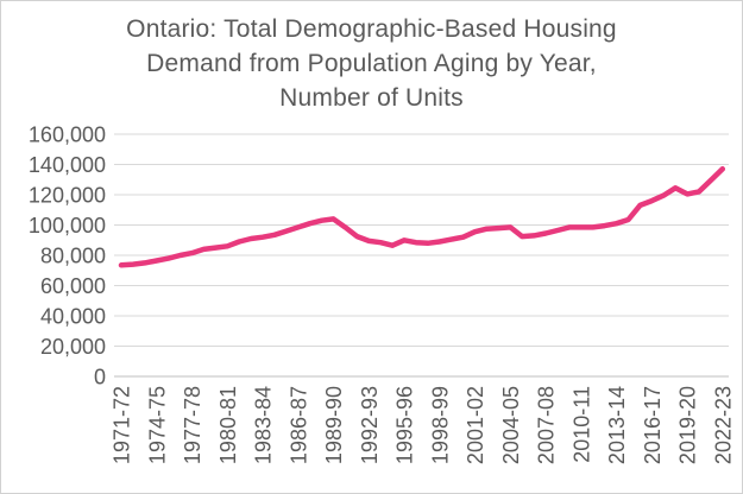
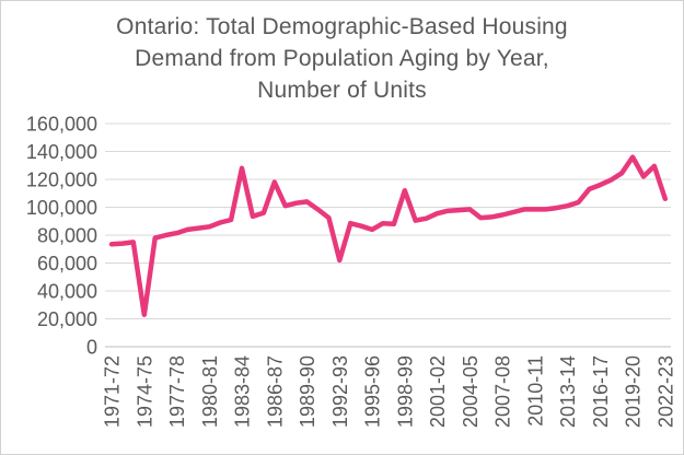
1974-75: 76000 -> 23000
1983-84: 92000 -> 128000
1986-87: 98000 -> 118000
1992-93: 90000 -> 62000
1995-96: 90000 -> 84000
1998-99: 89000 -> 112000
2019-20: 120000 -> 136000
2022-23: 137000 -> 106000
